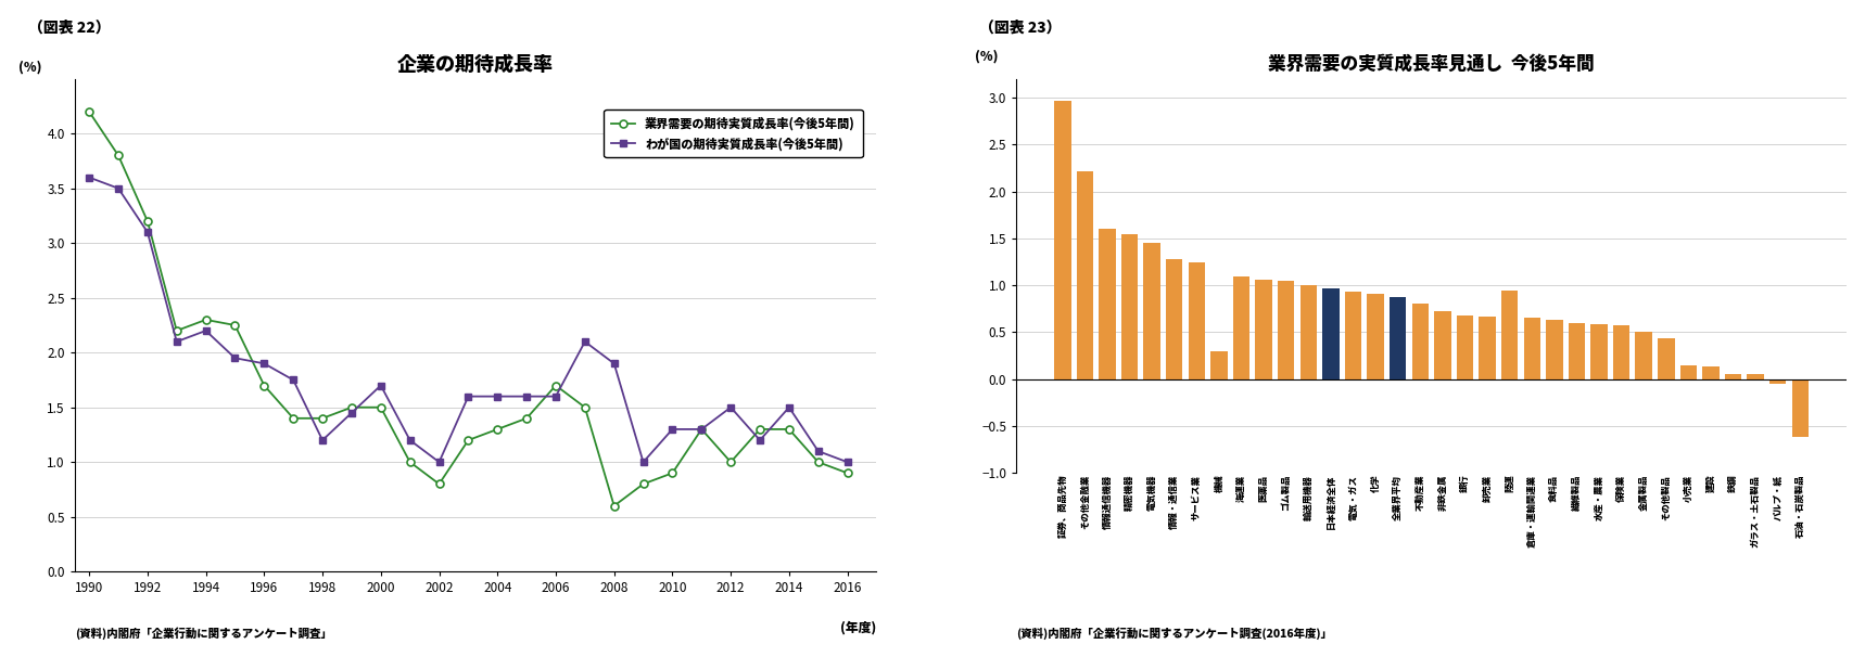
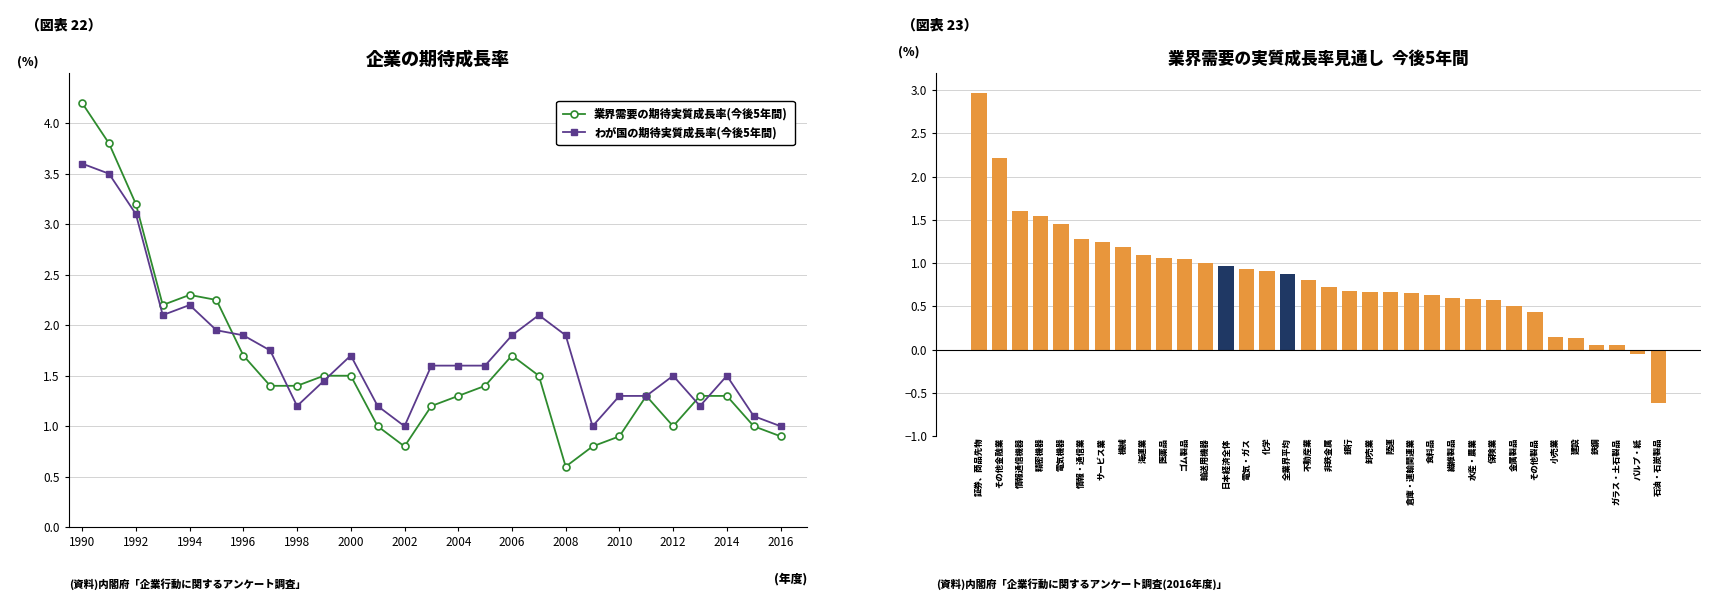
企業の期待成長率/わが国の期待実質成長率(今後5年間)/2006: 1.60 -> 1.90
業界需要の実質成長率見通し 今後5年間/機械: 0.30 -> 1.19
業界需要の実質成長率見通し 今後5年間/陸運: 0.94 -> 0.67
